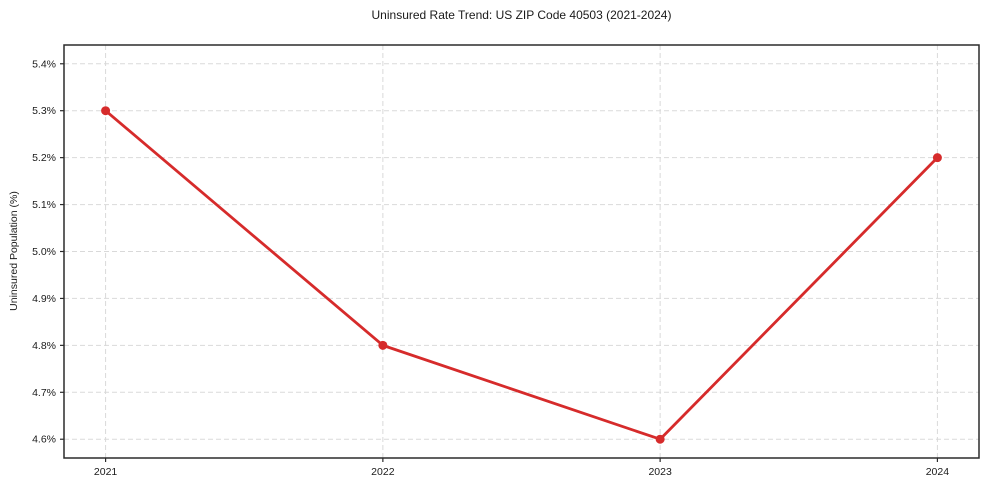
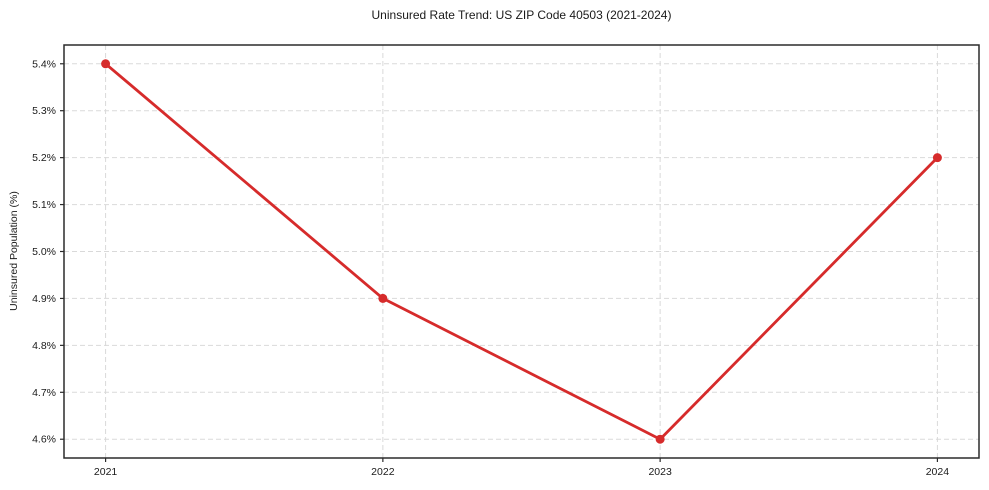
2021: 5.3% -> 5.4%
2022: 4.8% -> 4.9%
